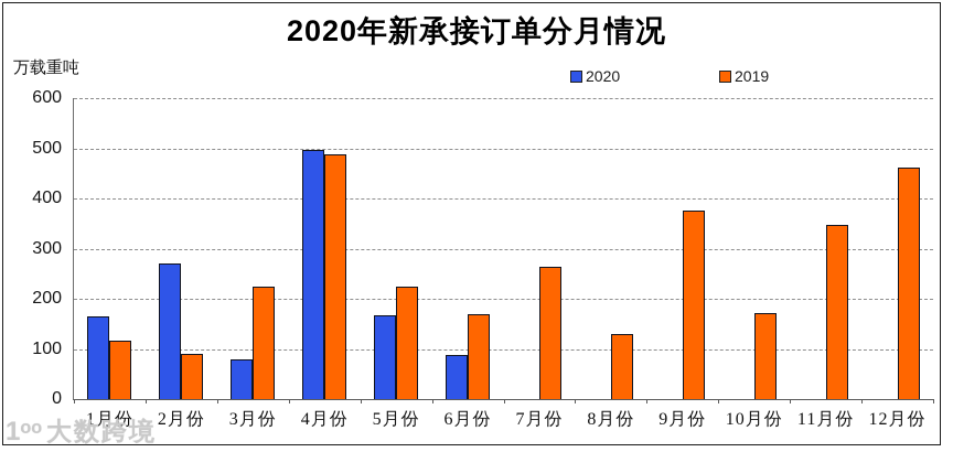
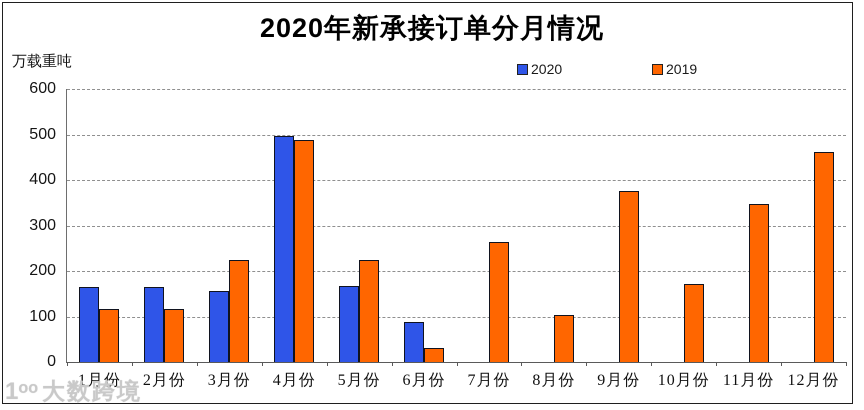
2020/2月份: 270 -> 160
2019/2月份: 90 -> 120
2020/3月份: 80 -> 160
2019/6月份: 170 -> 30
2019/8月份: 130 -> 100
